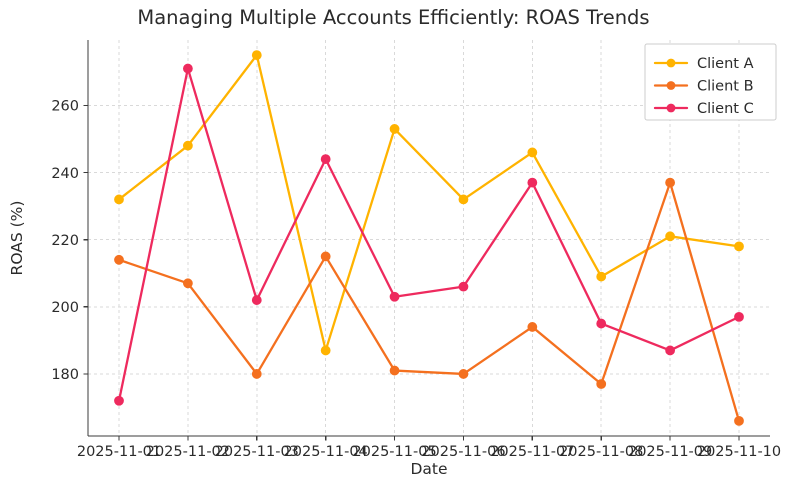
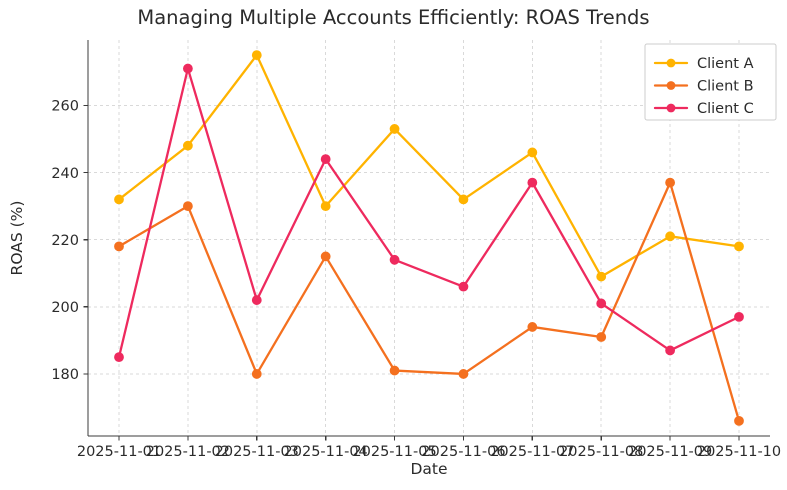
Client B/2025-11-01: 214 -> 218
Client C/2025-11-01: 172 -> 185
Client B/2025-11-02: 207 -> 230
Client A/2025-11-04: 187 -> 230
Client C/2025-11-05: 203 -> 214
Client B/2025-11-08: 177 -> 191
Client C/2025-11-08: 195 -> 201
